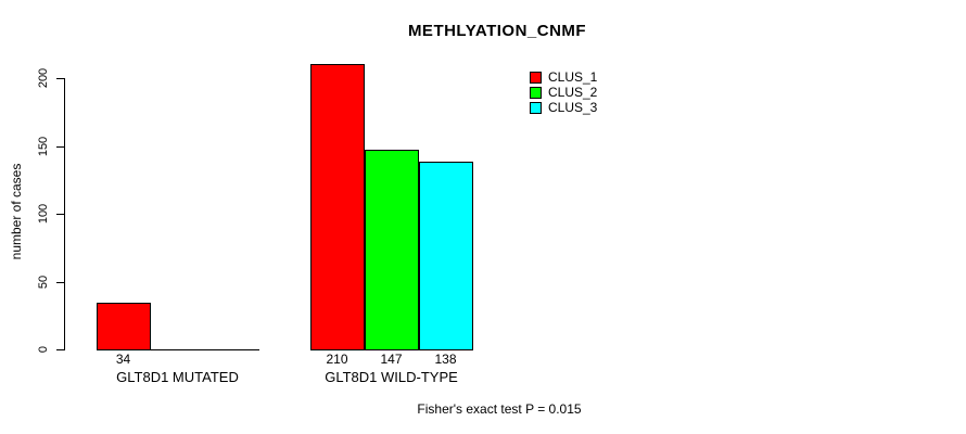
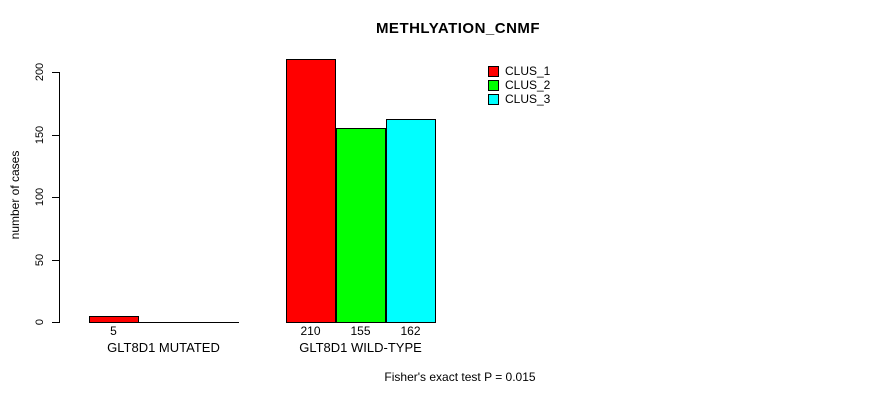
CLUS_1/GLT8D1 MUTATED: 34 -> 5
CLUS_2/GLT8D1 WILD-TYPE: 147 -> 155
CLUS_3/GLT8D1 WILD-TYPE: 138 -> 162
